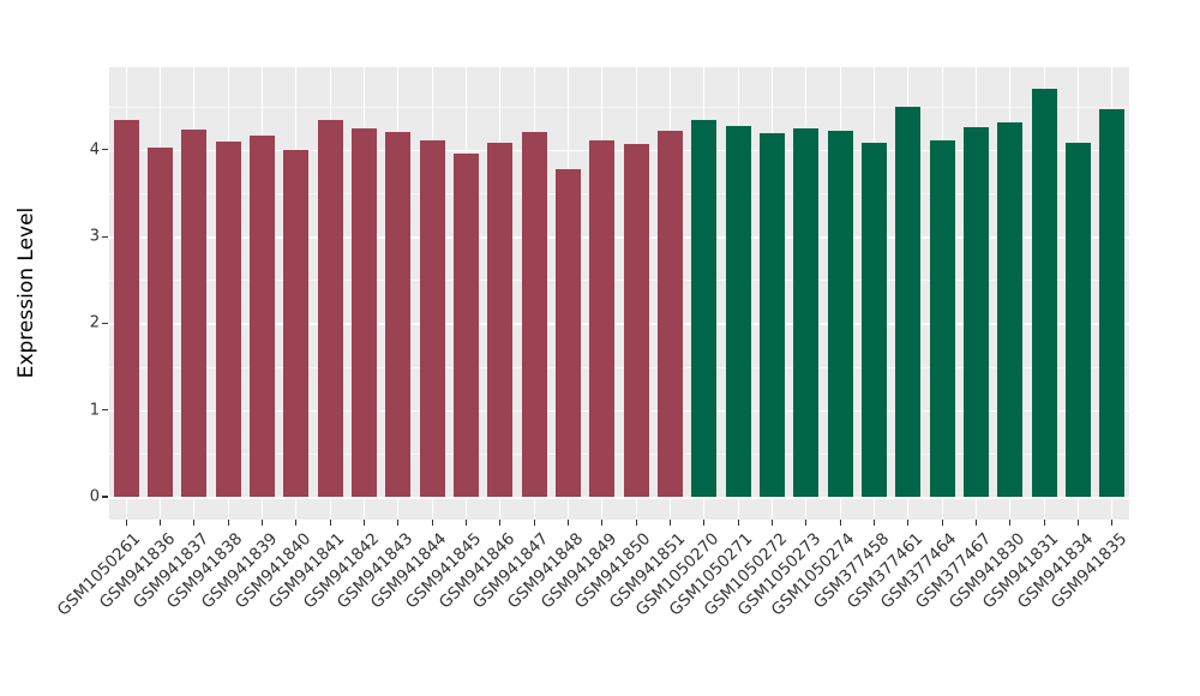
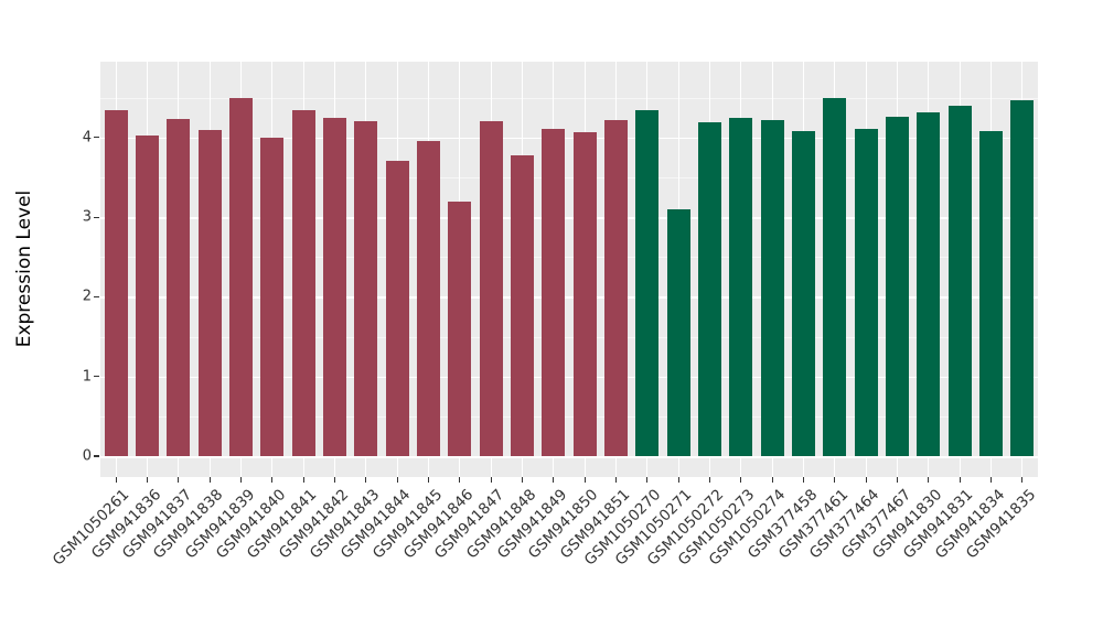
GSM941839: 4.2 -> 4.5
GSM941844: 4.1 -> 3.7
GSM941846: 4.1 -> 3.2
GSM1050271: 4.3 -> 3.1
GSM941831: 4.7 -> 4.4
